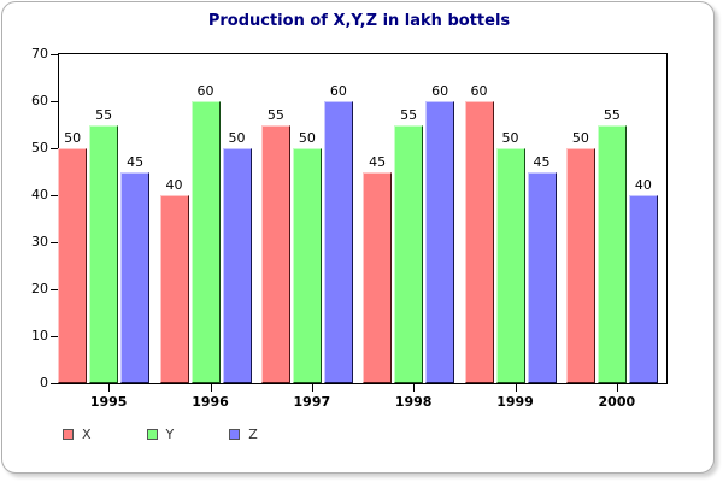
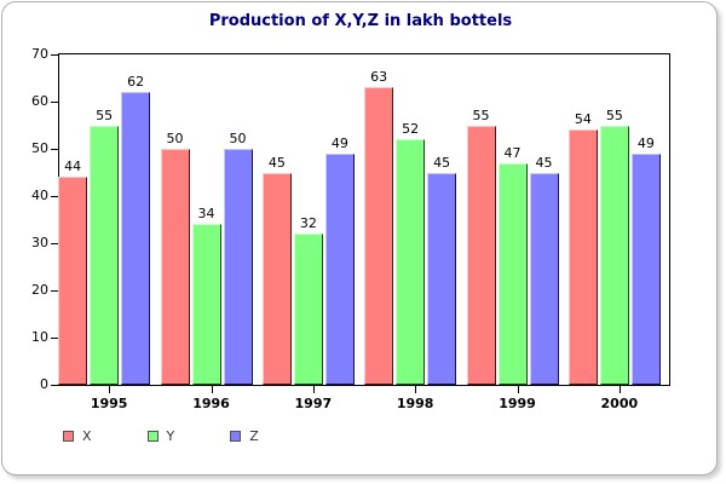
X/1995: 50 -> 44
Z/1995: 45 -> 62
X/1996: 40 -> 50
Y/1996: 60 -> 34
X/1997: 55 -> 45
Y/1997: 50 -> 32
Z/1997: 60 -> 49
X/1998: 45 -> 63
Y/1998: 55 -> 52
Z/1998: 60 -> 45
X/1999: 60 -> 55
Y/1999: 50 -> 47
X/2000: 50 -> 54
Z/2000: 40 -> 49
